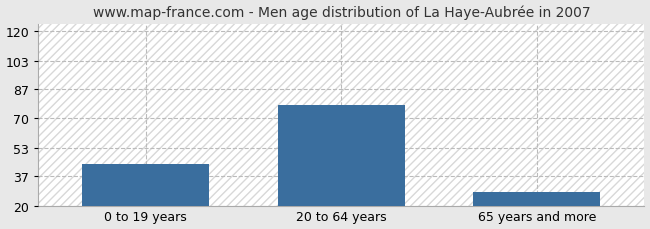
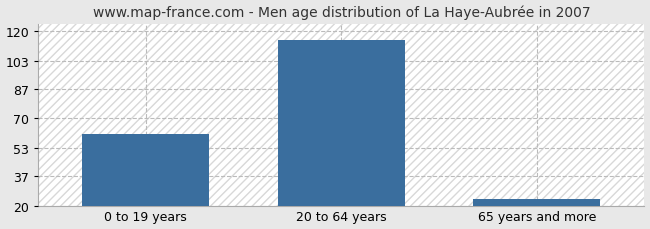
0 to 19 years: 44 -> 61
20 to 64 years: 78 -> 115
65 years and more: 28 -> 24
